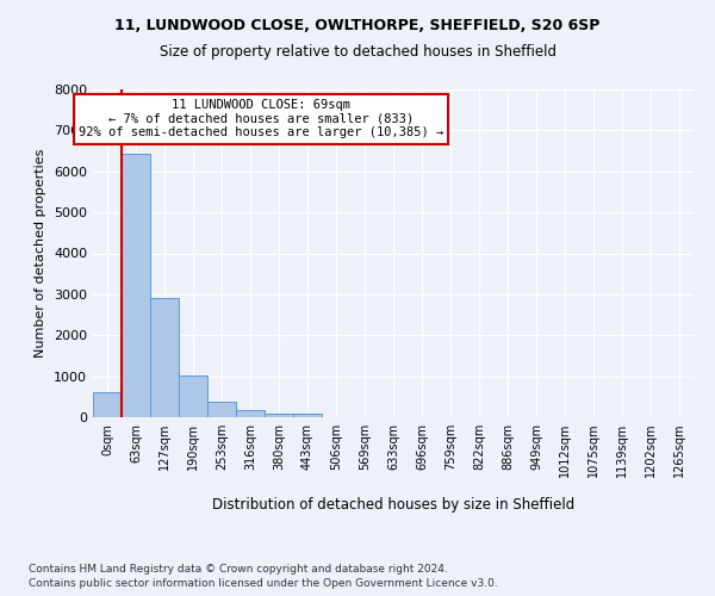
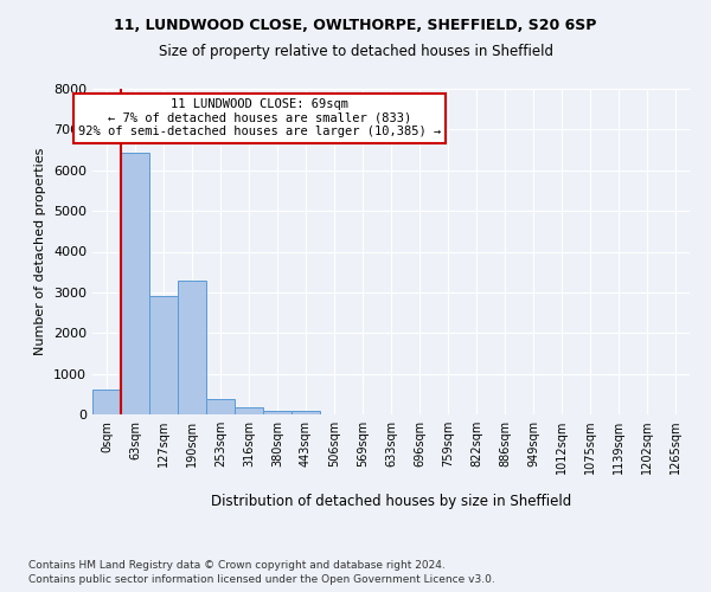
190sqm: 1010 -> 3300
